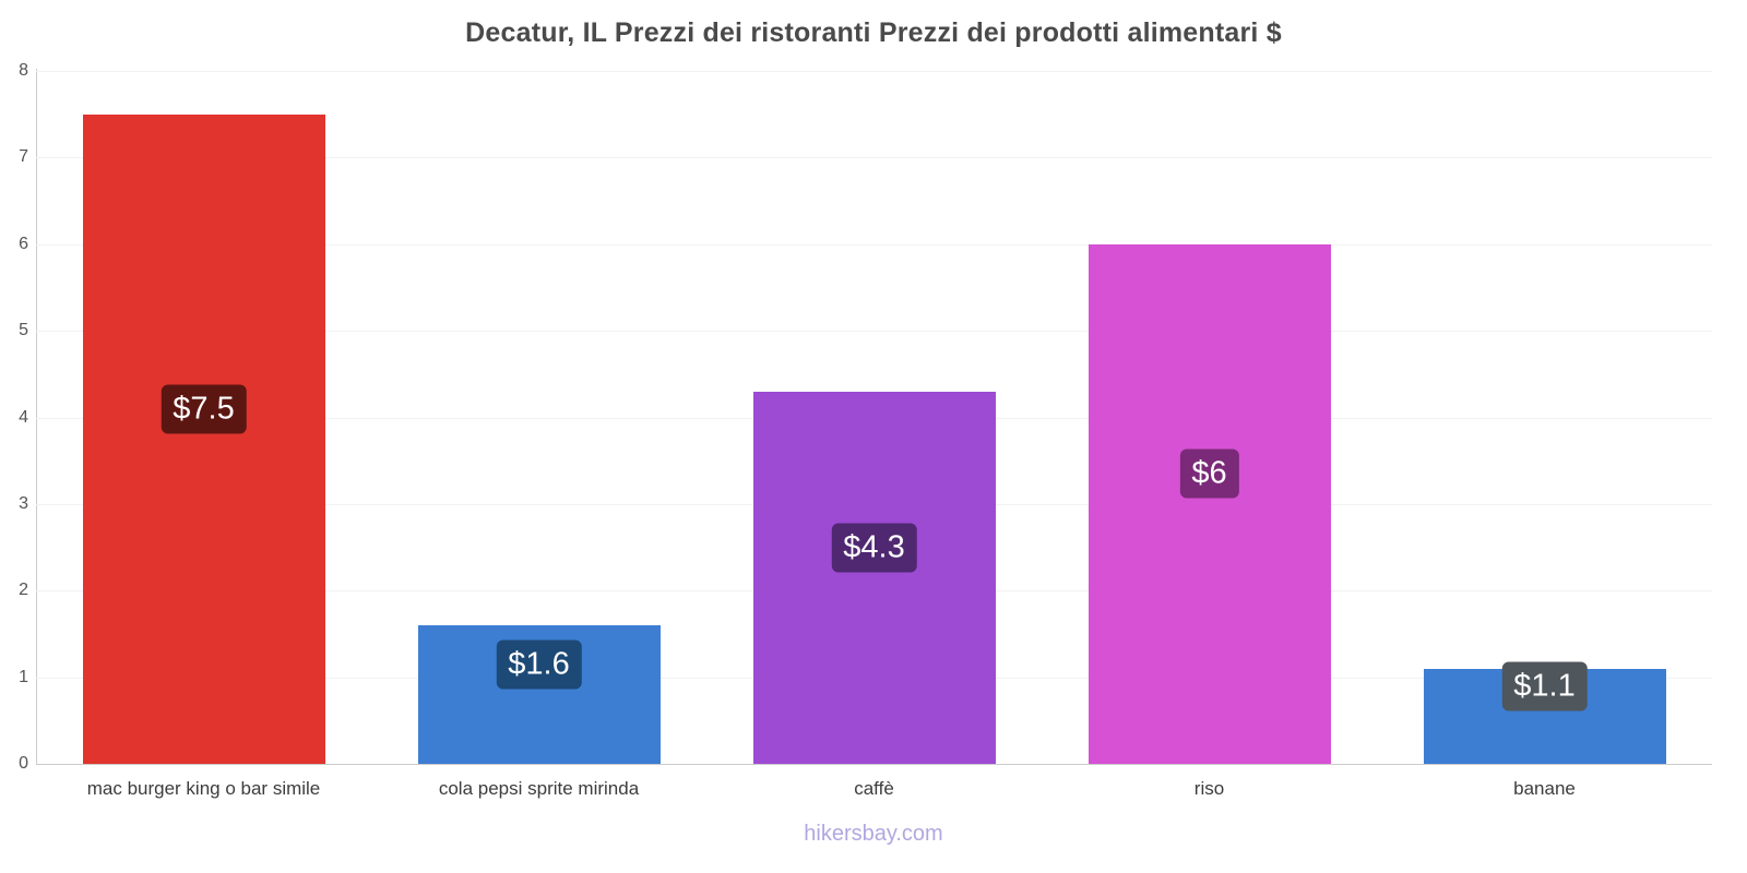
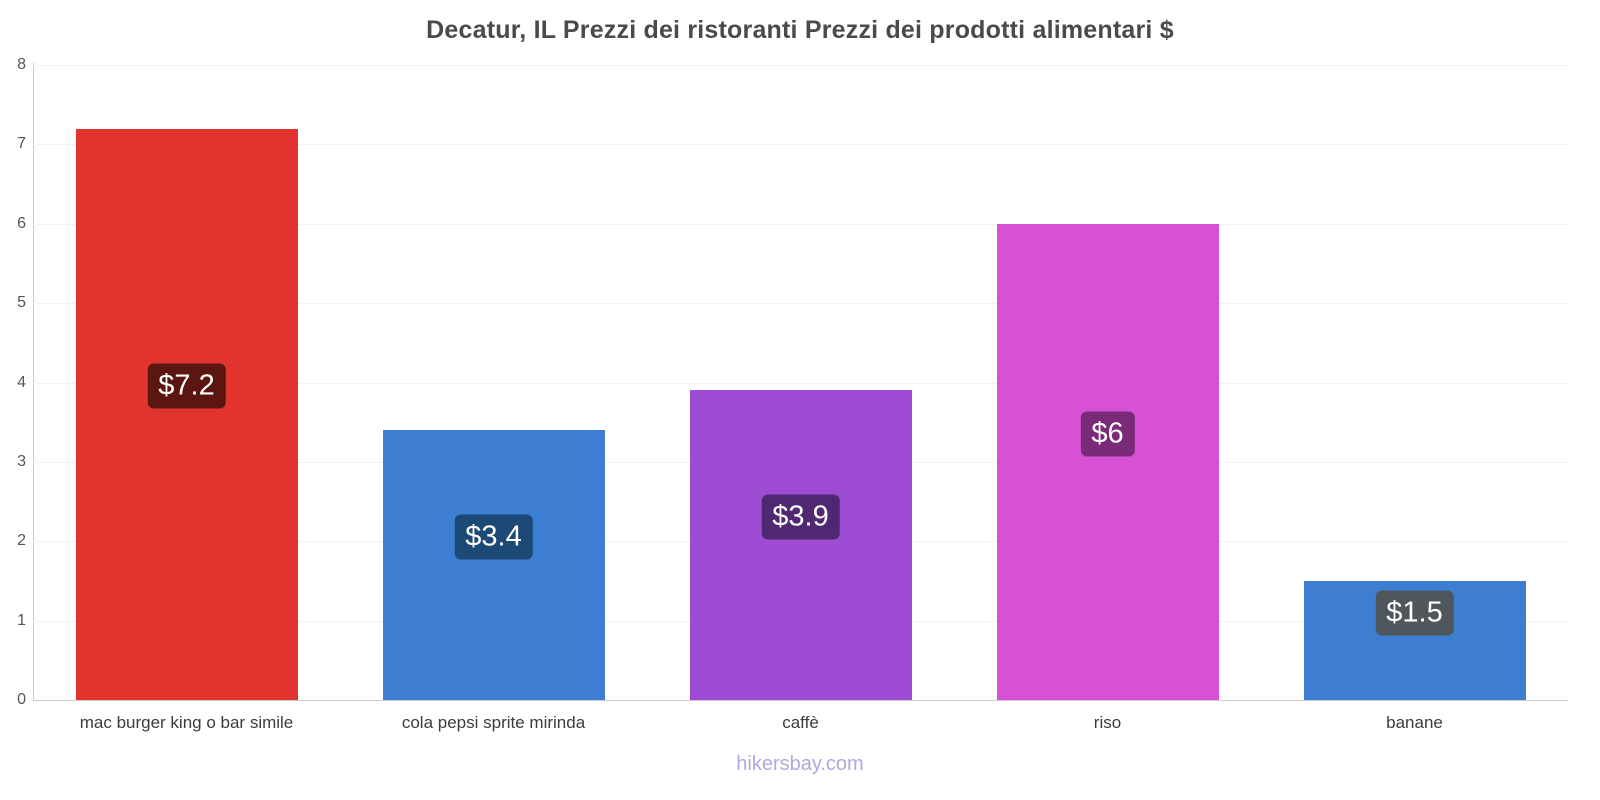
mac burger king o bar simile: $7.5 -> $7.2
cola pepsi sprite mirinda: $1.6 -> $3.4
caffè: $4.3 -> $3.9
banane: $1.1 -> $1.5
